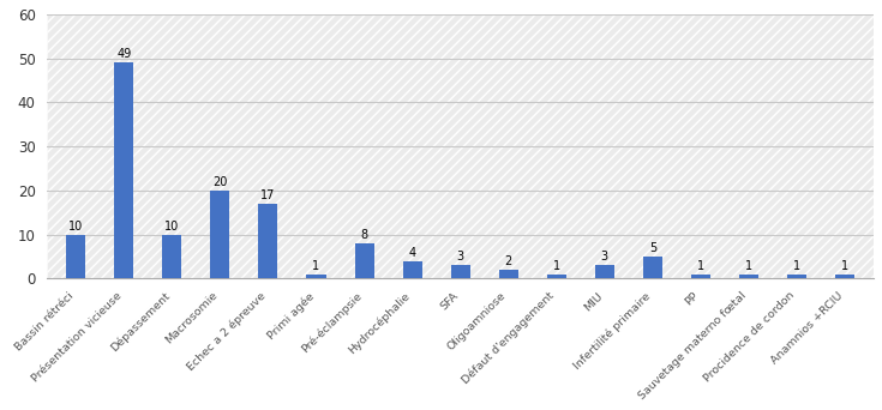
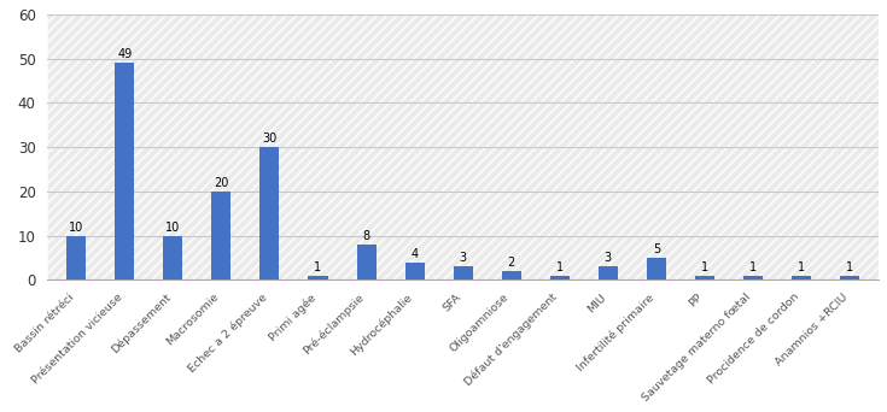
Echec a 2 épreuve: 17 -> 30
